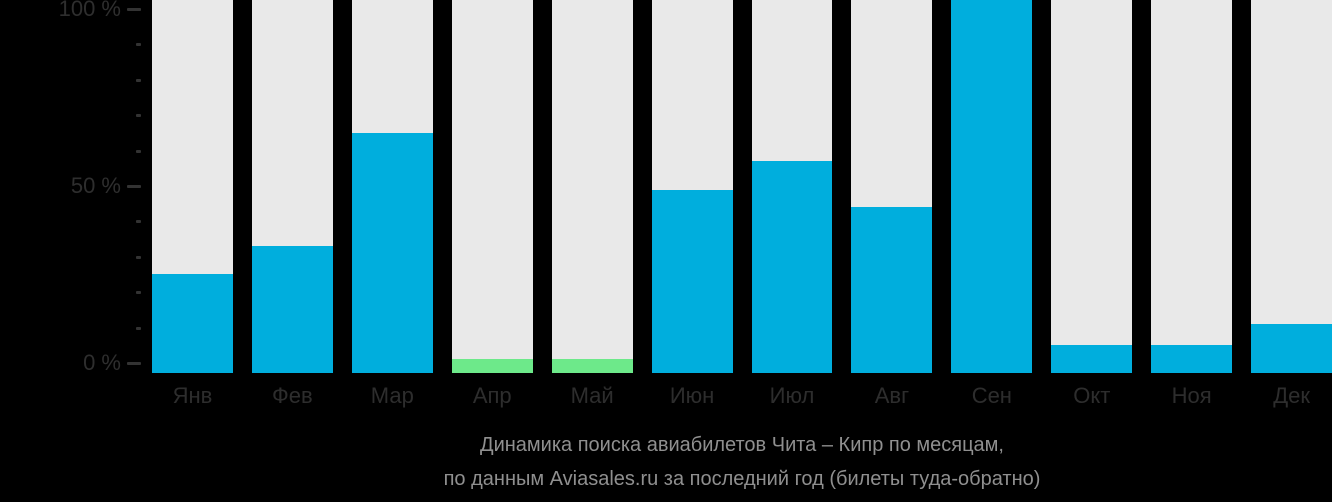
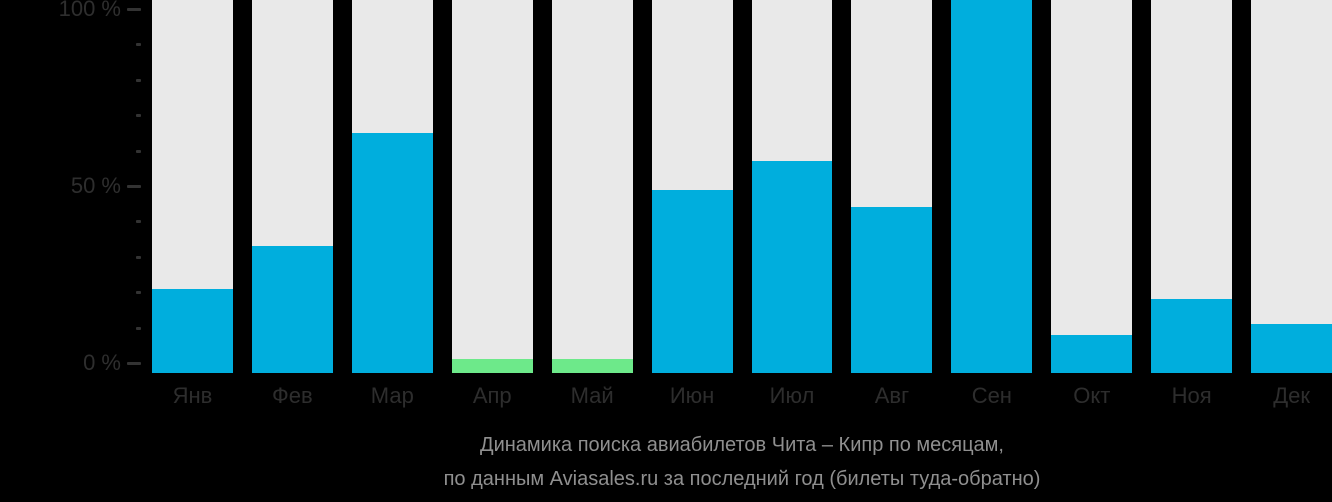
Янв: 25% -> 21%
Окт: 5% -> 8%
Ноя: 5% -> 18%
